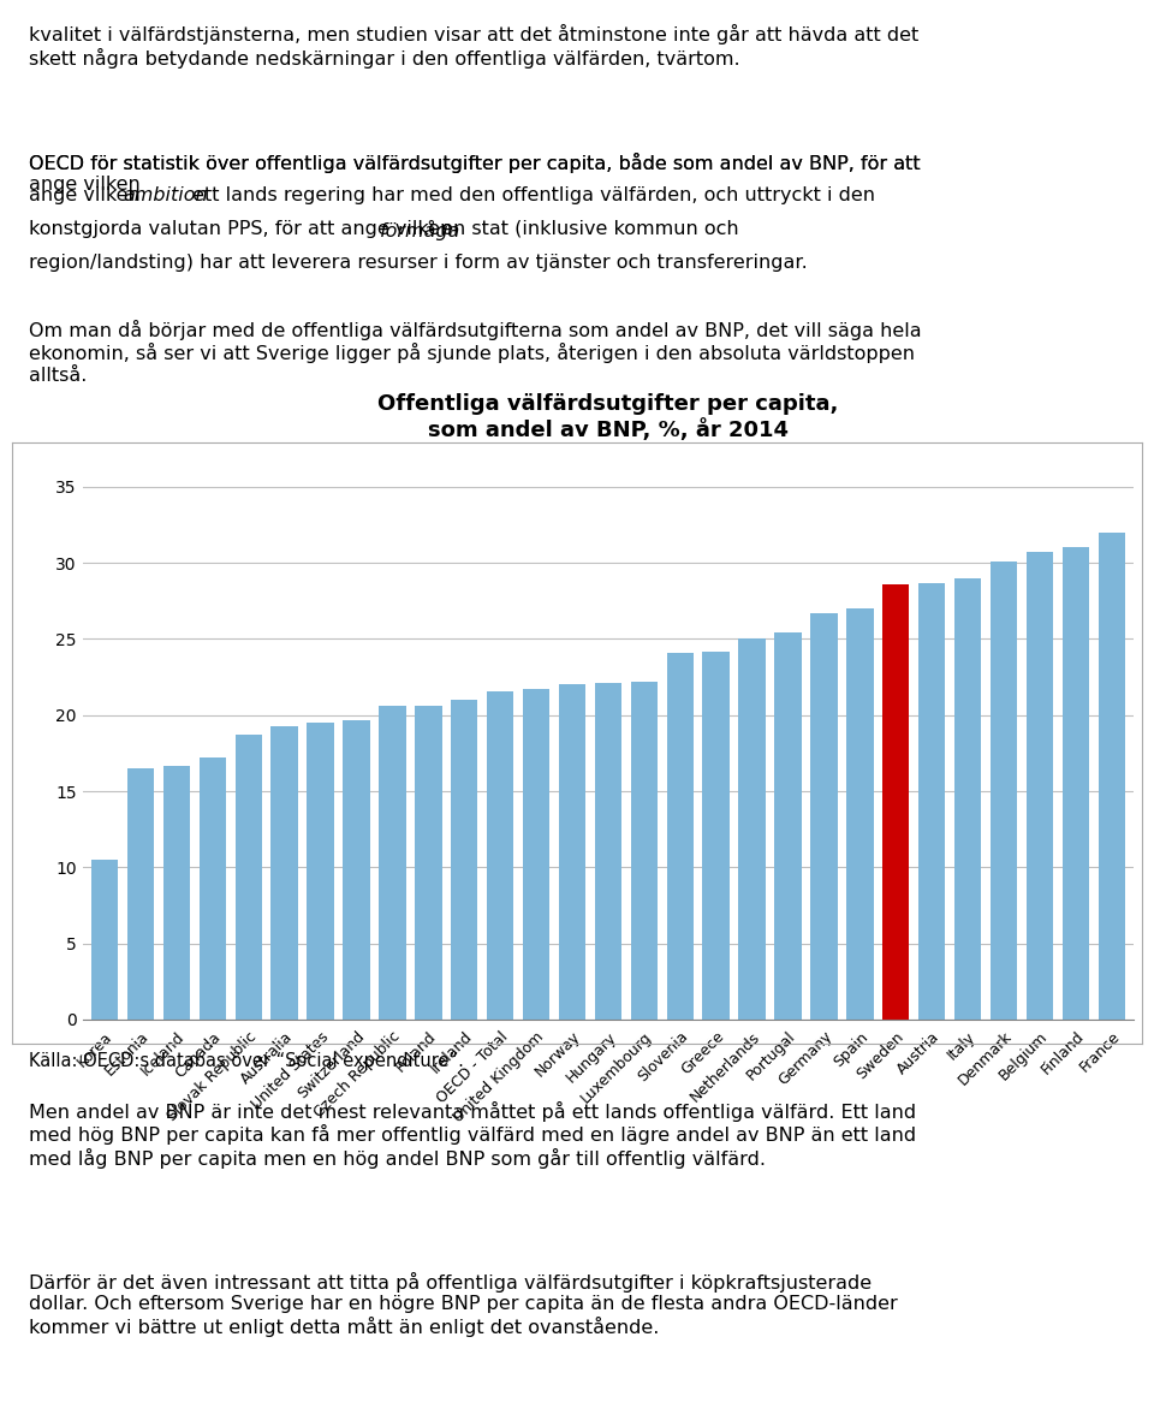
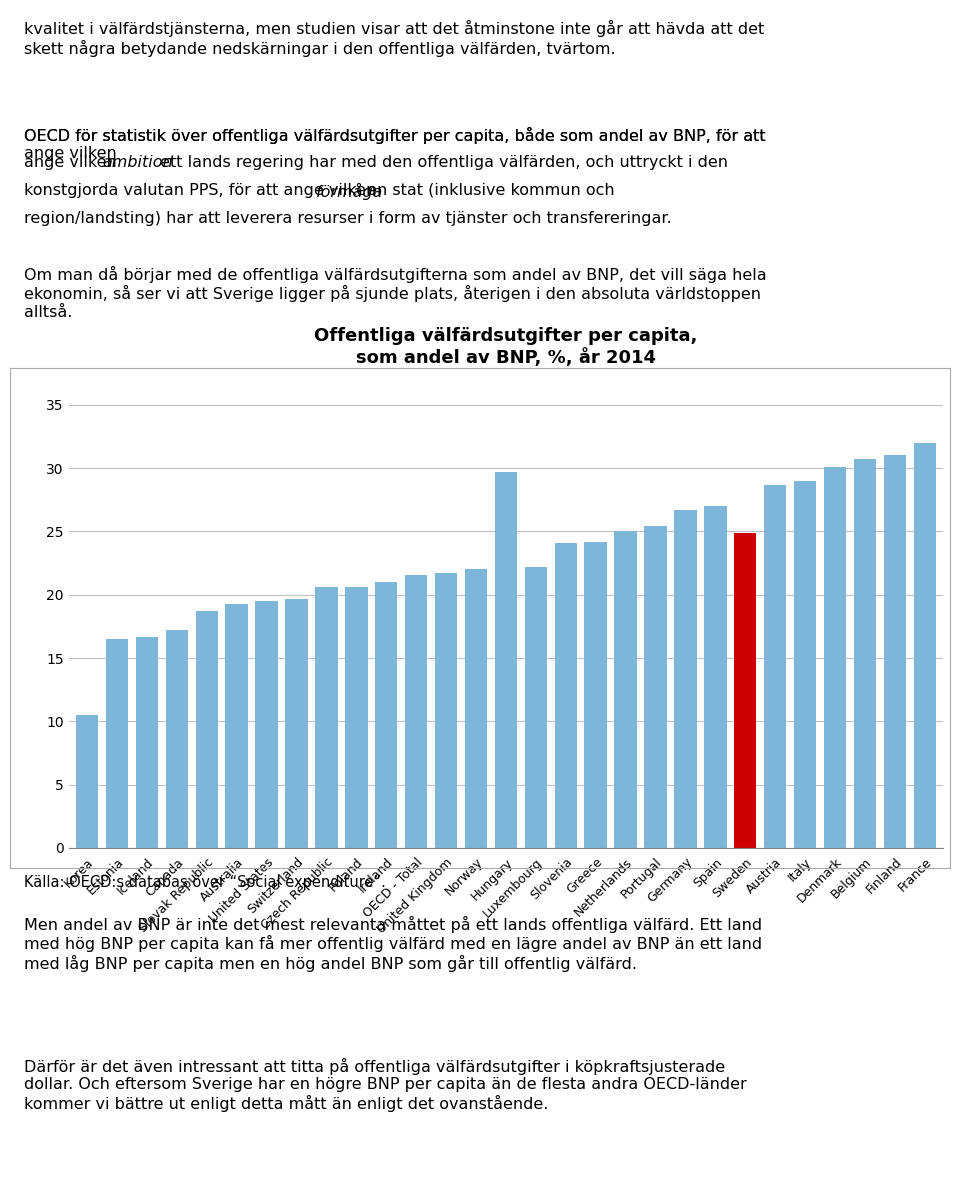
Hungary: 22.1 -> 29.7
Sweden: 28.6 -> 24.9
